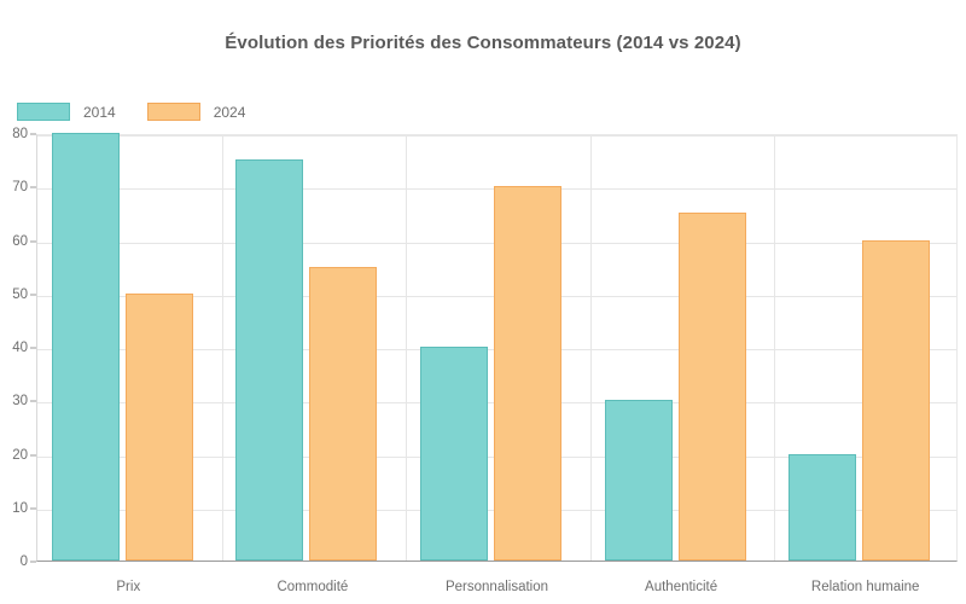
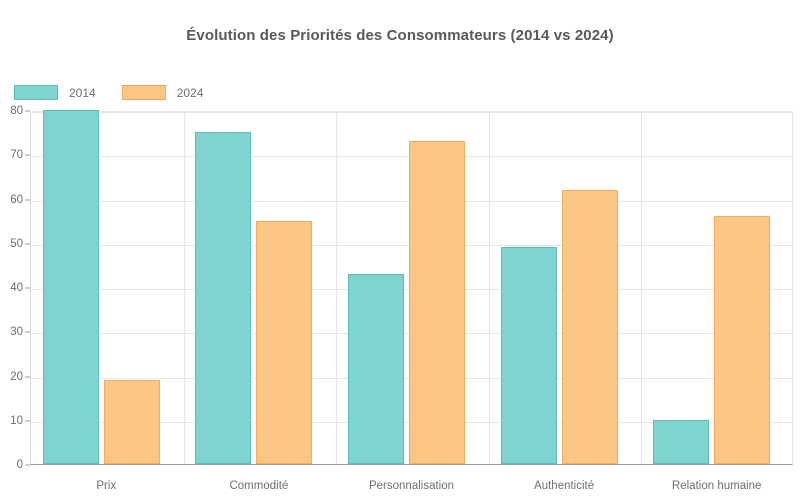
2024/Prix: 50 -> 19
2014/Personnalisation: 40 -> 43
2024/Personnalisation: 70 -> 73
2014/Authenticité: 30 -> 49
2024/Authenticité: 65 -> 62
2014/Relation humaine: 20 -> 10
2024/Relation humaine: 60 -> 56
